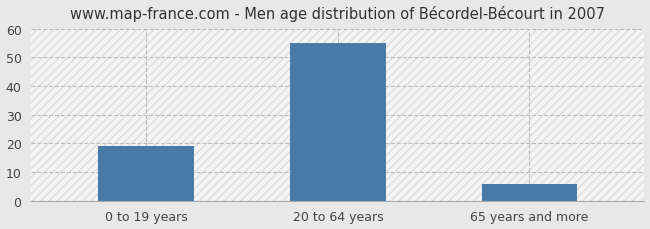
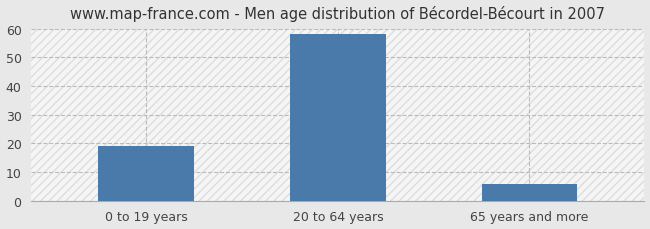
20 to 64 years: 55 -> 58
